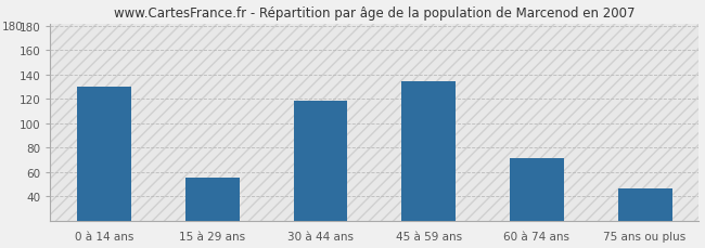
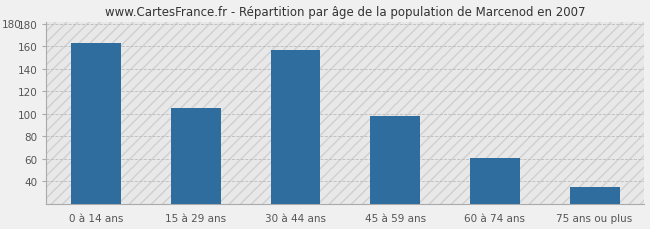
0 à 14 ans: 130 -> 163
15 à 29 ans: 55 -> 105
30 à 44 ans: 118 -> 157
45 à 59 ans: 134 -> 98
60 à 74 ans: 71 -> 61
75 ans ou plus: 46 -> 35
